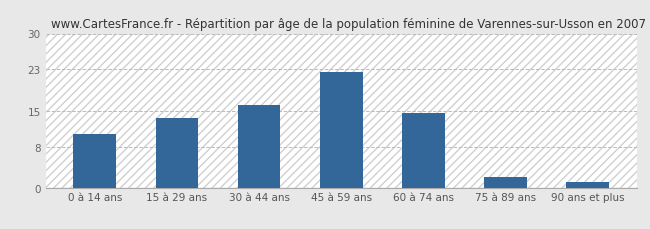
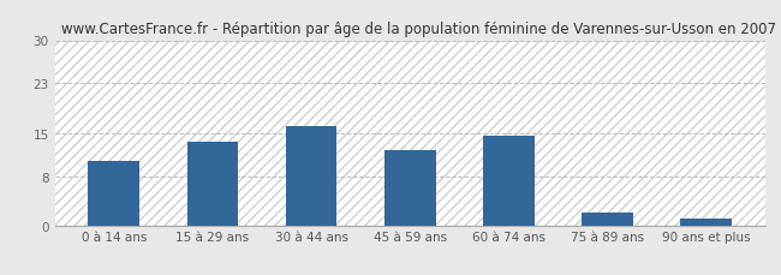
45 à 59 ans: 22.5 -> 12.2
